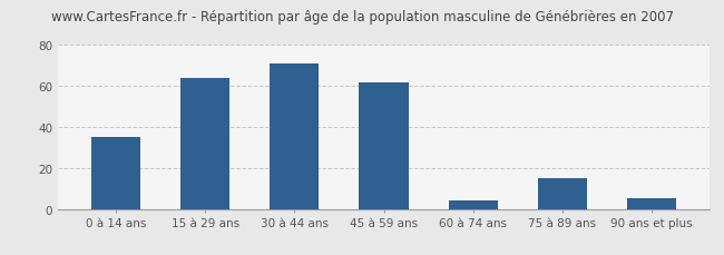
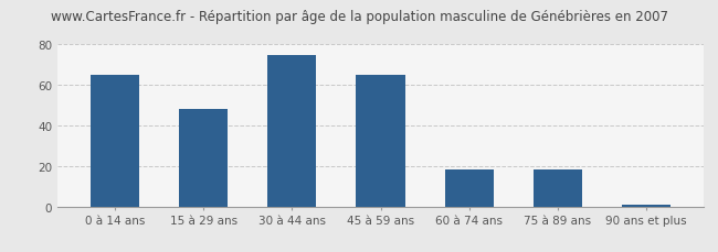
0 à 14 ans: 35 -> 65
15 à 29 ans: 64 -> 48
30 à 44 ans: 71 -> 75
45 à 59 ans: 62 -> 65
60 à 74 ans: 4 -> 18
75 à 89 ans: 15 -> 18
90 ans et plus: 5 -> 1
